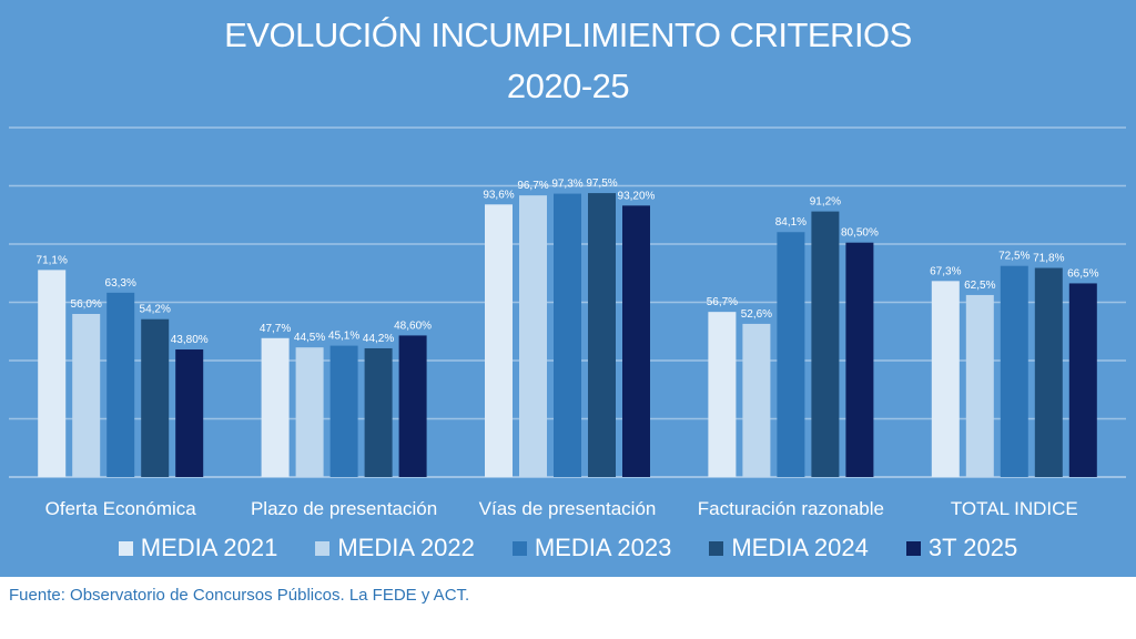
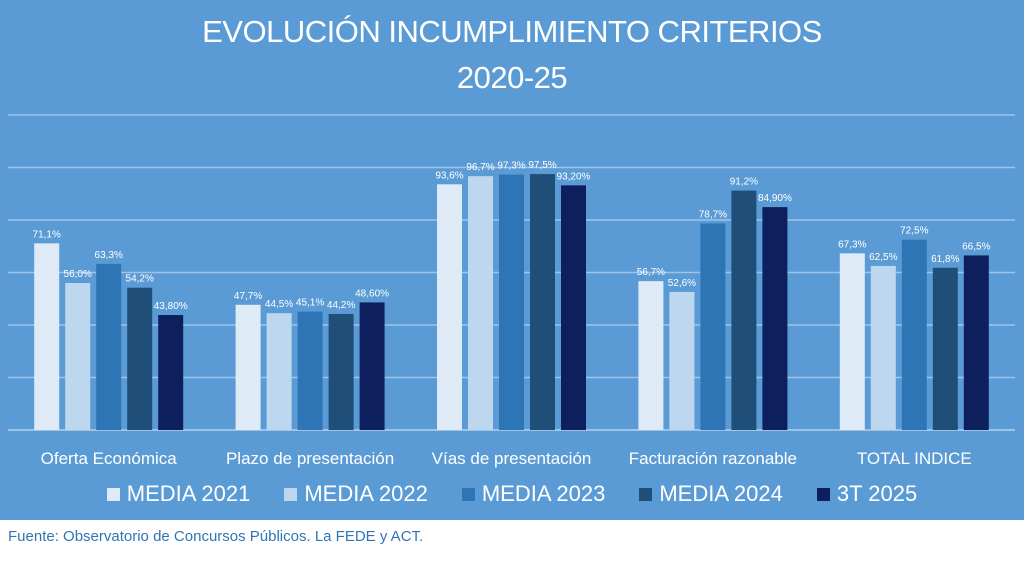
MEDIA 2023/Facturación razonable: 84,1% -> 78,7%
3T 2025/Facturación razonable: 80,50% -> 84,90%
MEDIA 2024/TOTAL INDICE: 71,8% -> 61,8%
